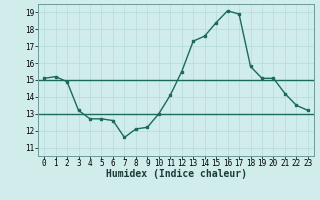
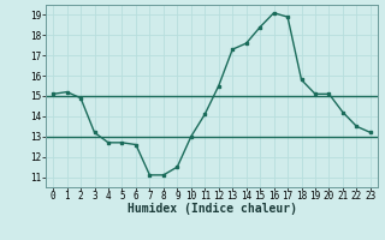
7: 11.6 -> 11.1
8: 12.1 -> 11.1
9: 12.2 -> 11.5
